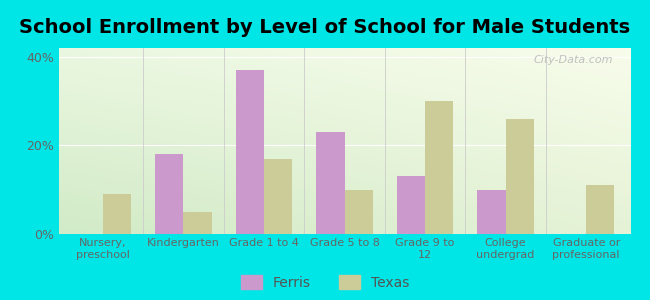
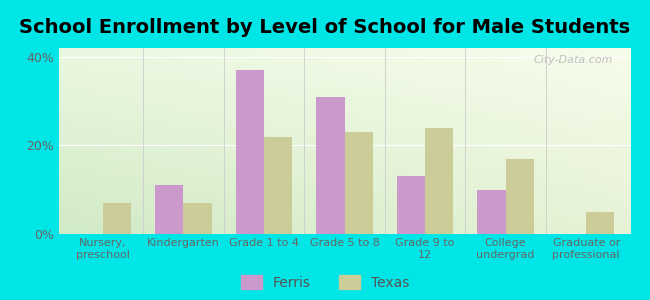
Texas/Nursery, preschool: 9% -> 7%
Ferris/Kindergarten: 18% -> 11%
Texas/Kindergarten: 5% -> 7%
Texas/Grade 1 to 4: 17% -> 22%
Ferris/Grade 5 to 8: 23% -> 31%
Texas/Grade 5 to 8: 10% -> 23%
Texas/Grade 9 to 12: 30% -> 24%
Texas/College undergrad: 26% -> 17%
Texas/Graduate or professional: 11% -> 5%
